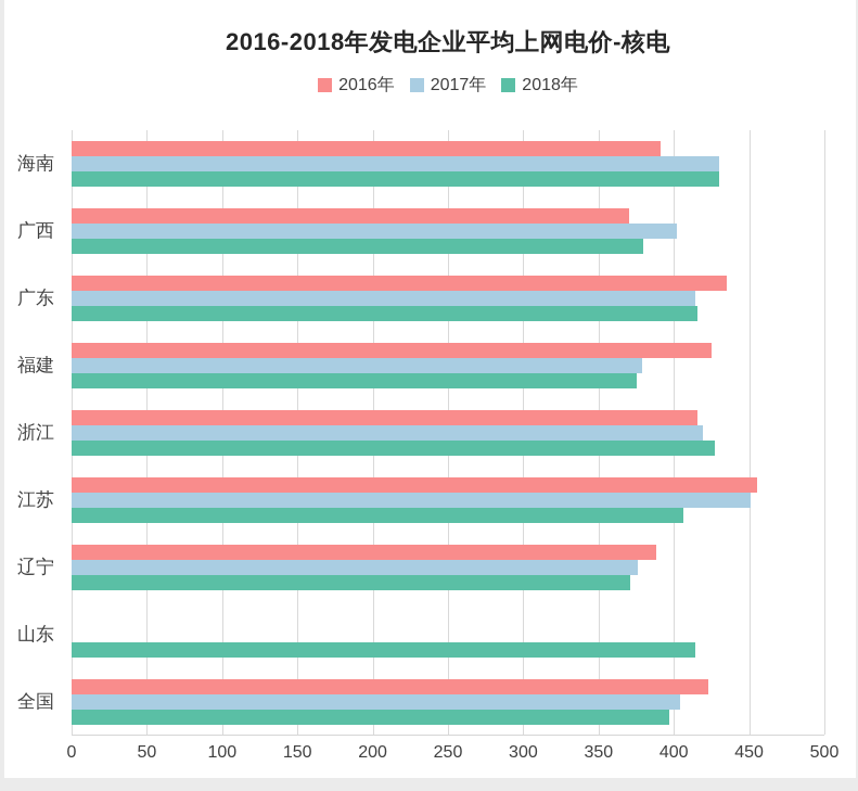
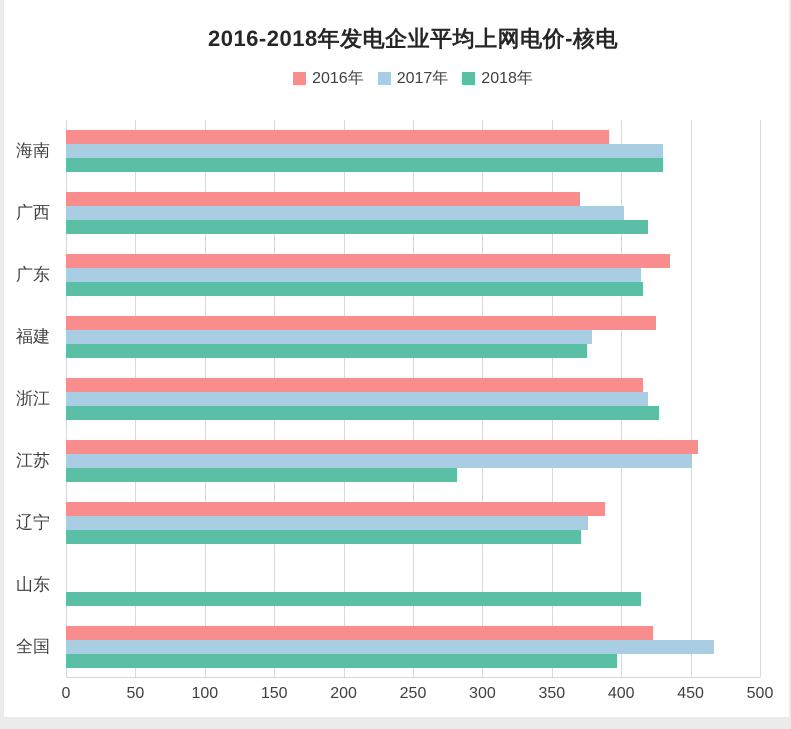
2018年/广西: 380 -> 419
2018年/江苏: 406 -> 282
2017年/全国: 404 -> 467
